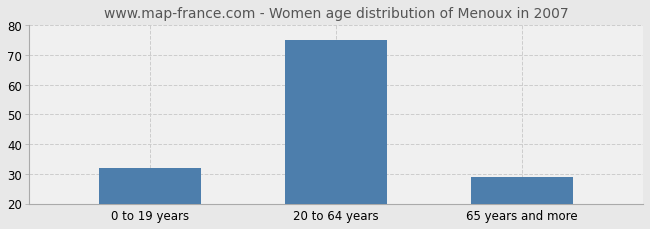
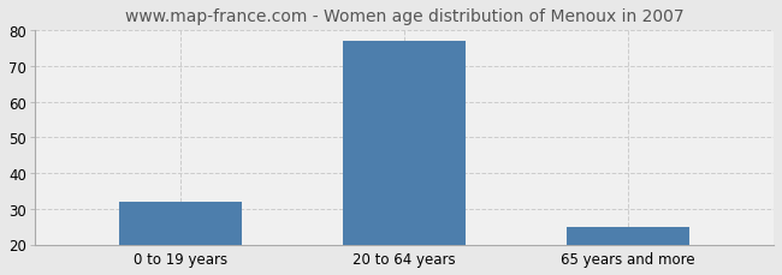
20 to 64 years: 75 -> 77
65 years and more: 29 -> 25
